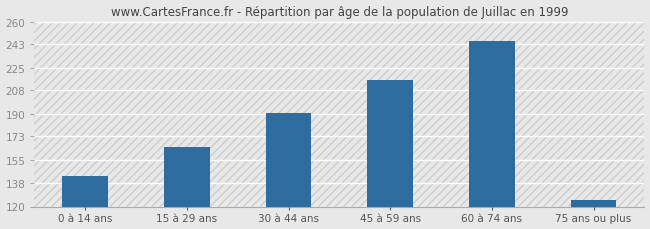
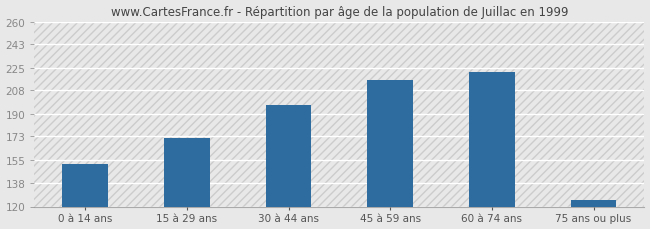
0 à 14 ans: 143 -> 152
15 à 29 ans: 165 -> 172
30 à 44 ans: 191 -> 197
60 à 74 ans: 245 -> 222
